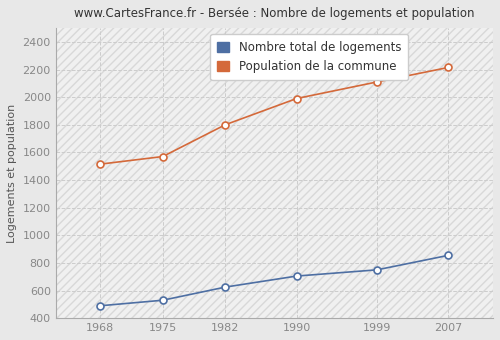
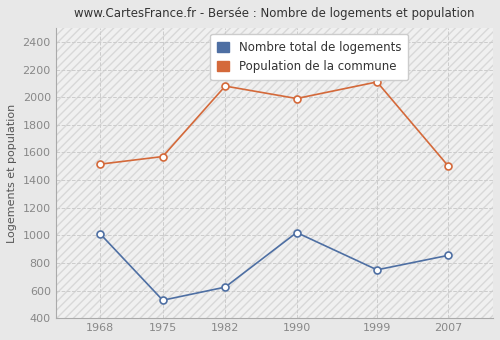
Nombre total de logements/1968: 490 -> 1010
Population de la commune/1982: 1800 -> 2080
Nombre total de logements/1990: 700 -> 1020
Population de la commune/2007: 2220 -> 1500
